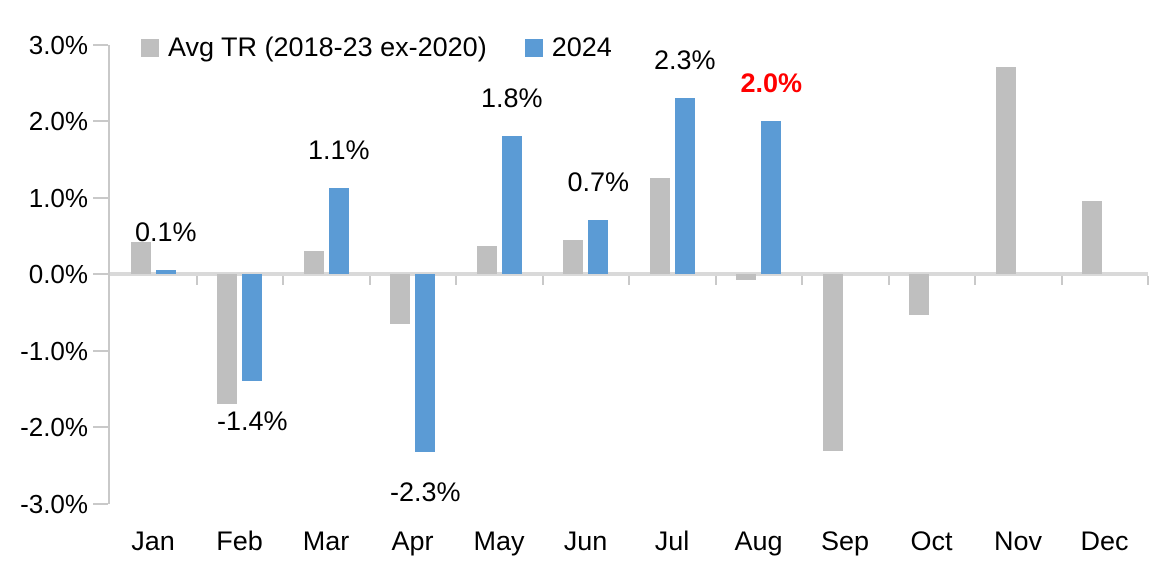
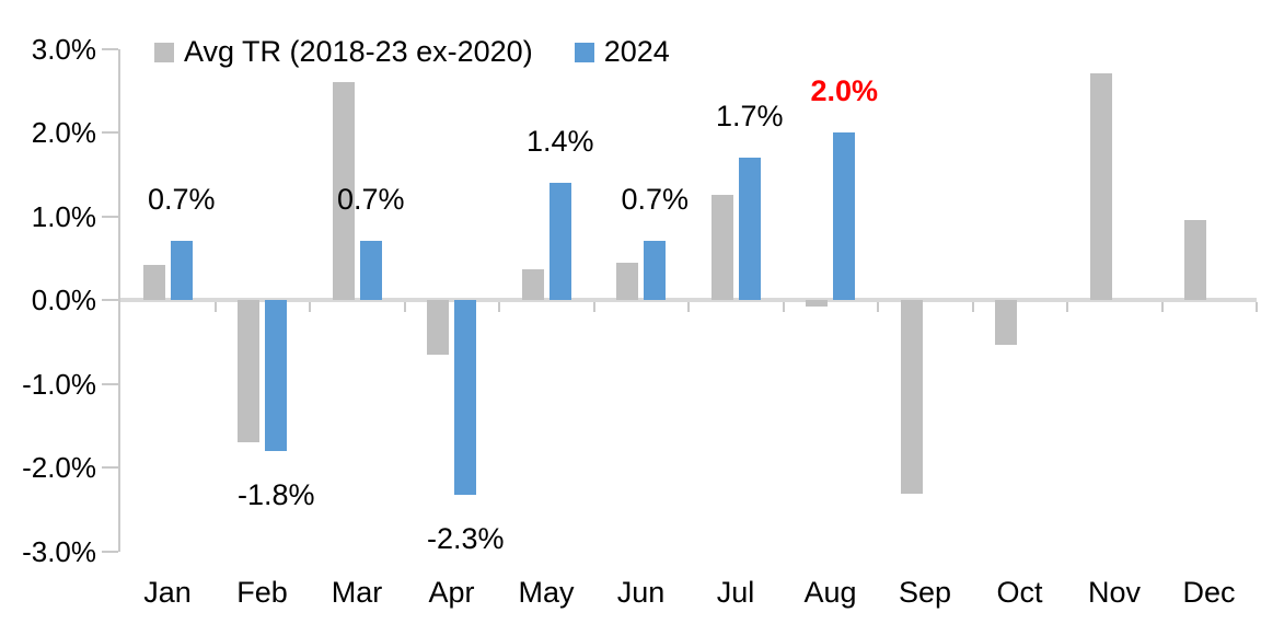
2024/Jan: 0.1% -> 0.7%
2024/Feb: -1.4% -> -1.8%
Avg TR (2018-23 ex-2020)/Mar: 0.3% -> 2.6%
2024/Mar: 1.1% -> 0.7%
2024/May: 1.8% -> 1.4%
2024/Jul: 2.3% -> 1.7%
